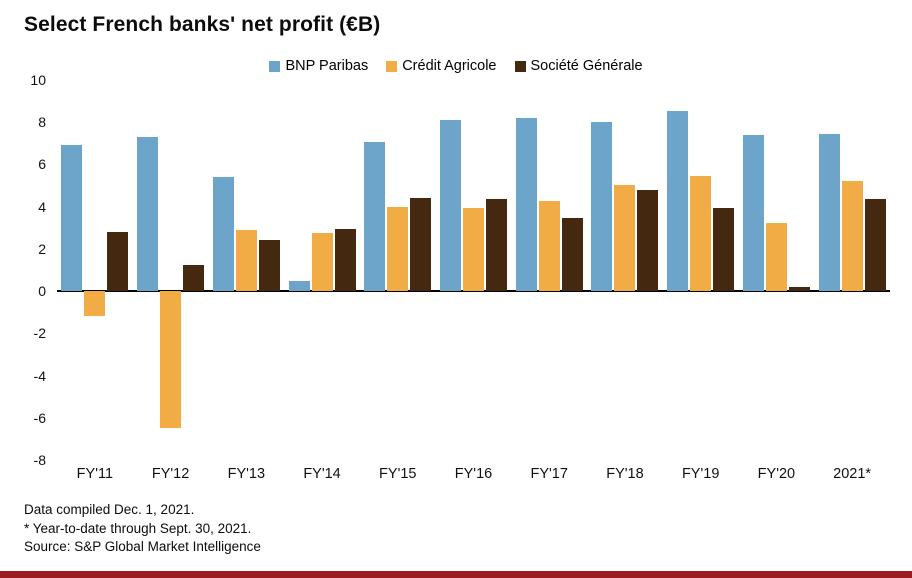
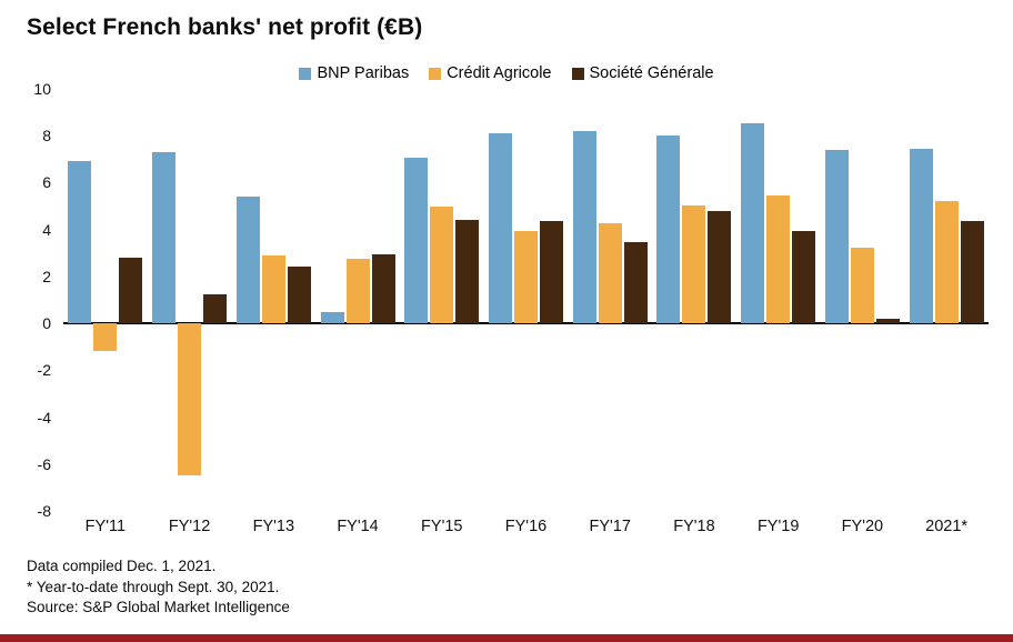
Crédit Agricole/FY'15: 4.0 -> 5.0
